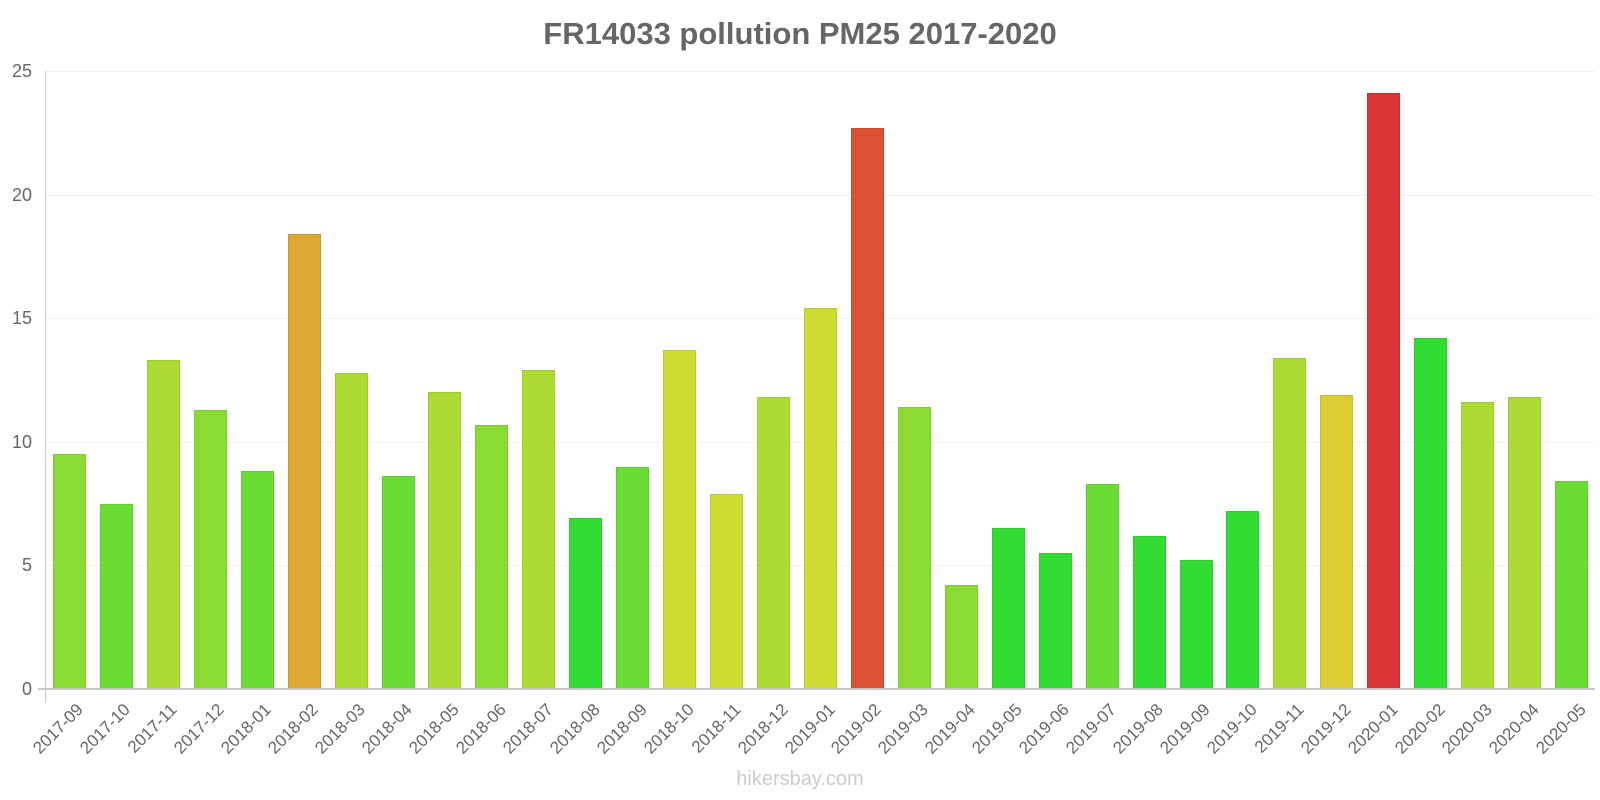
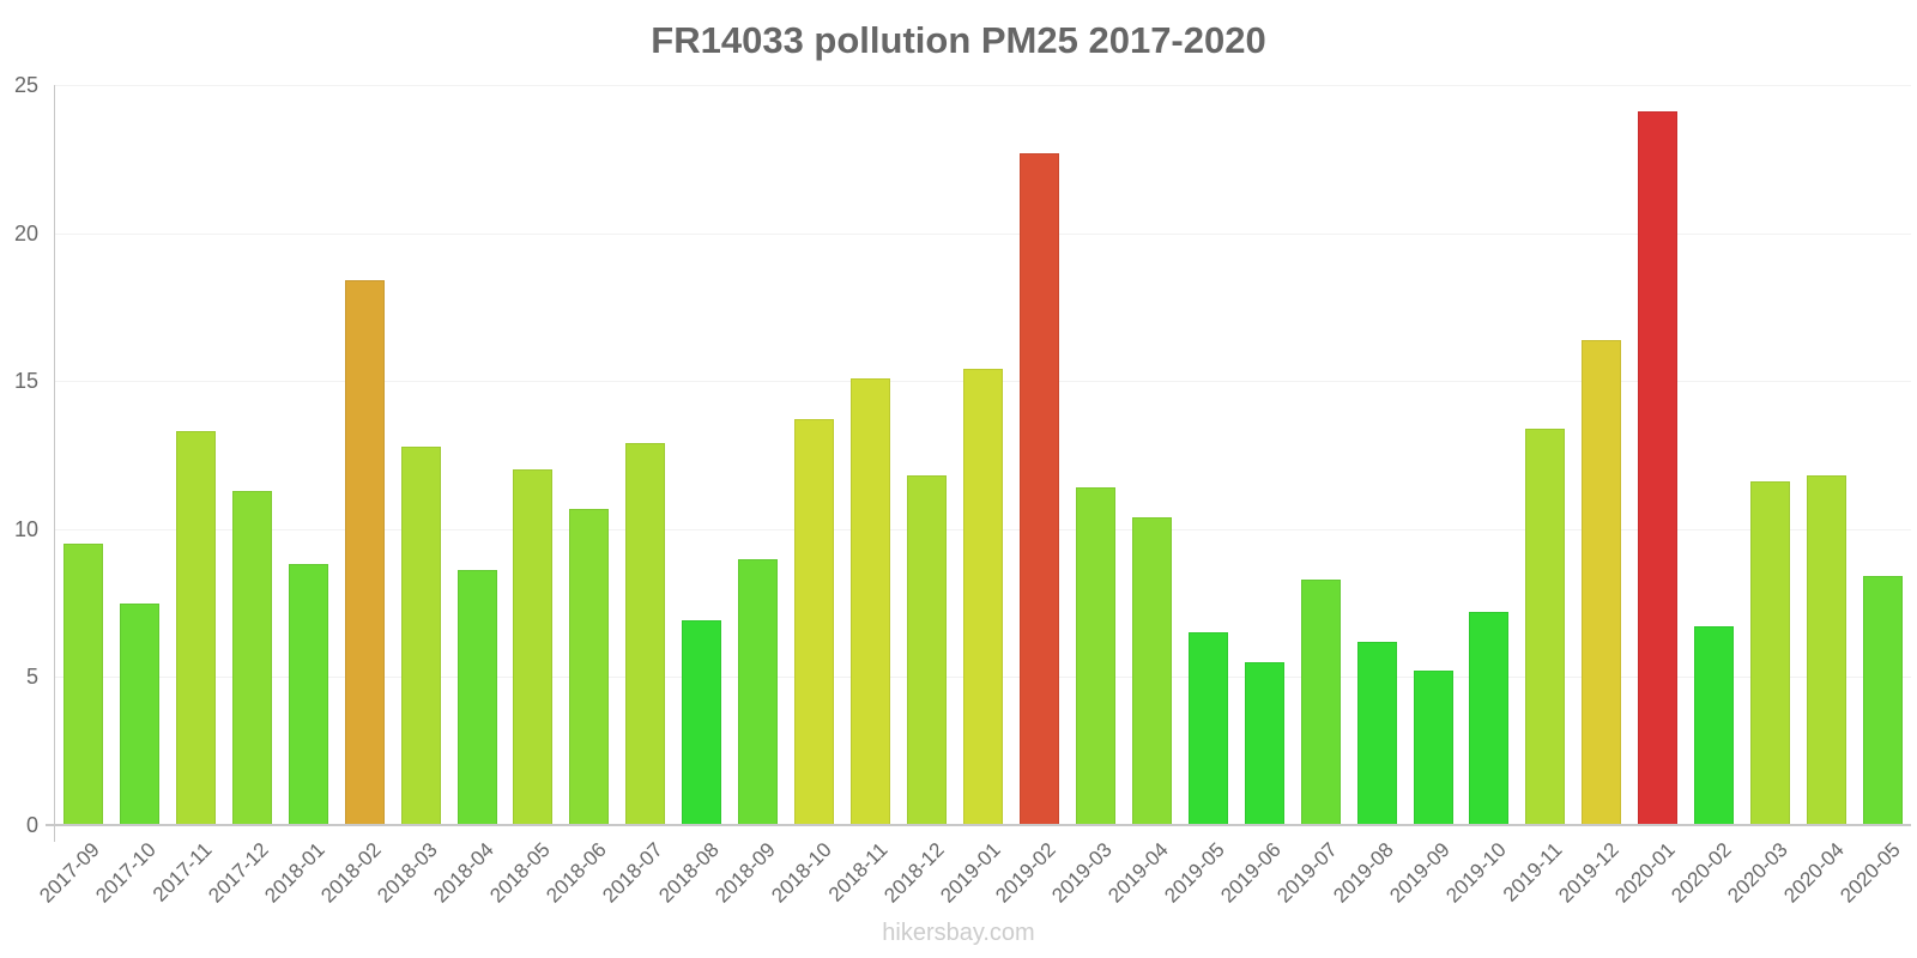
2018-11: 7.9 -> 15.1
2019-04: 4.2 -> 10.4
2019-12: 11.9 -> 16.4
2020-02: 14.2 -> 6.7
